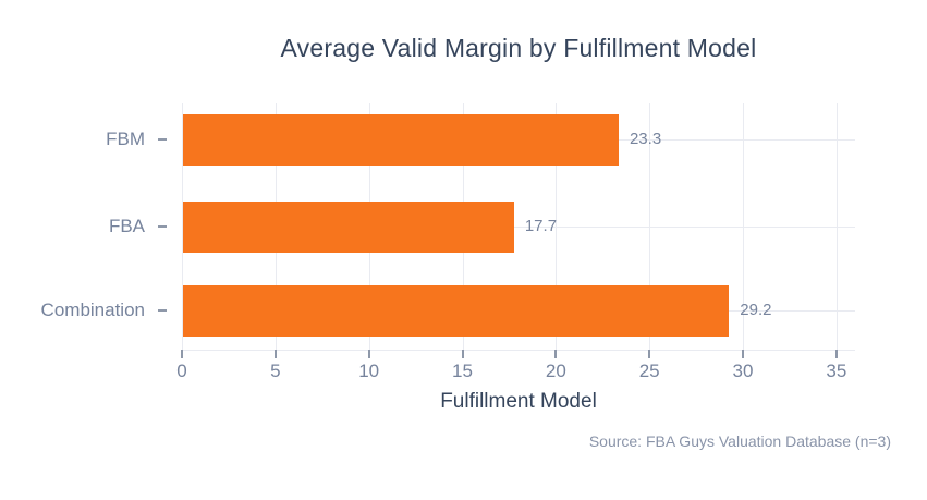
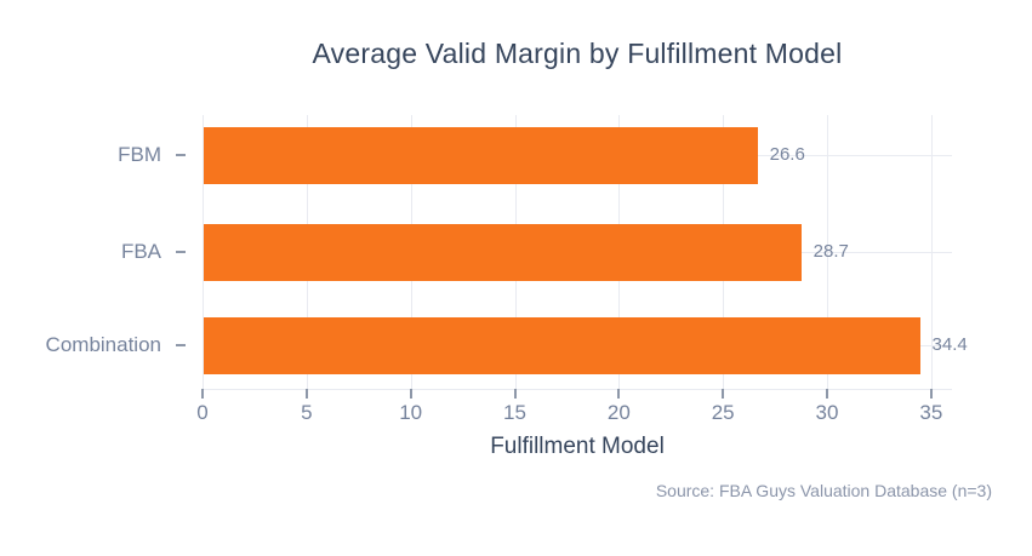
FBM: 23.3 -> 26.6
FBA: 17.7 -> 28.7
Combination: 29.2 -> 34.4
